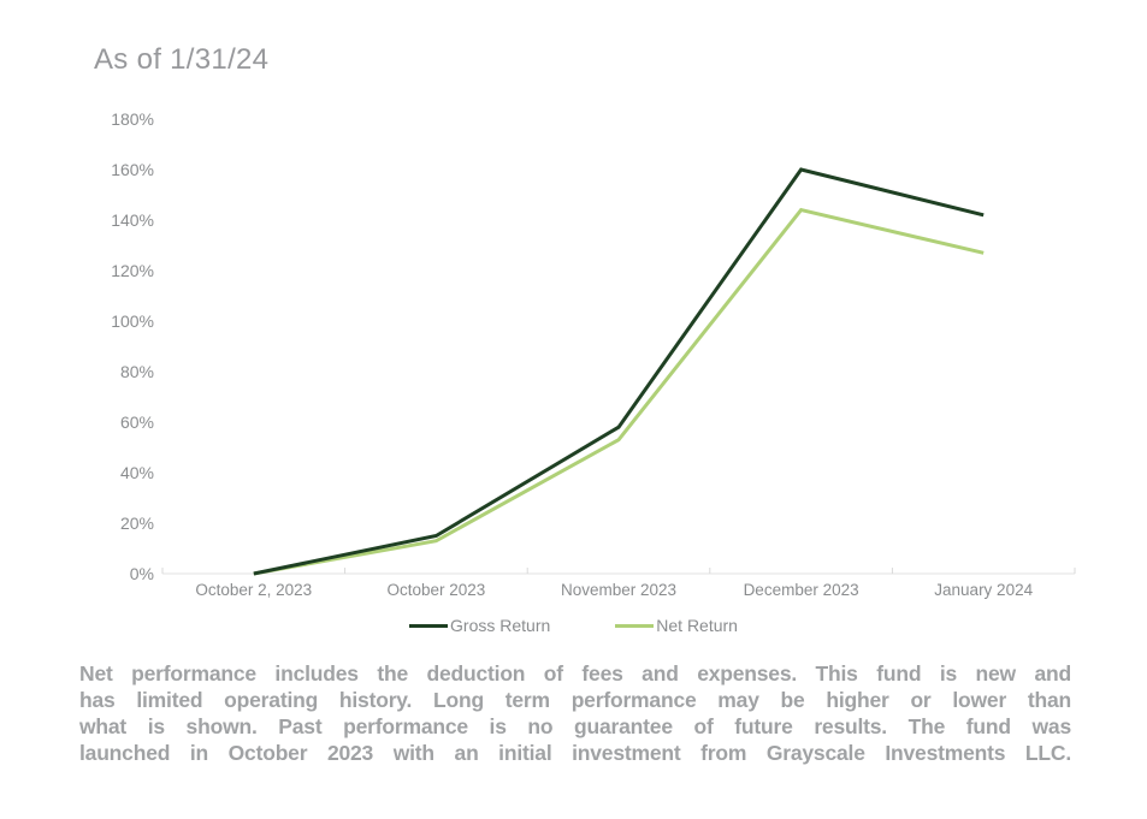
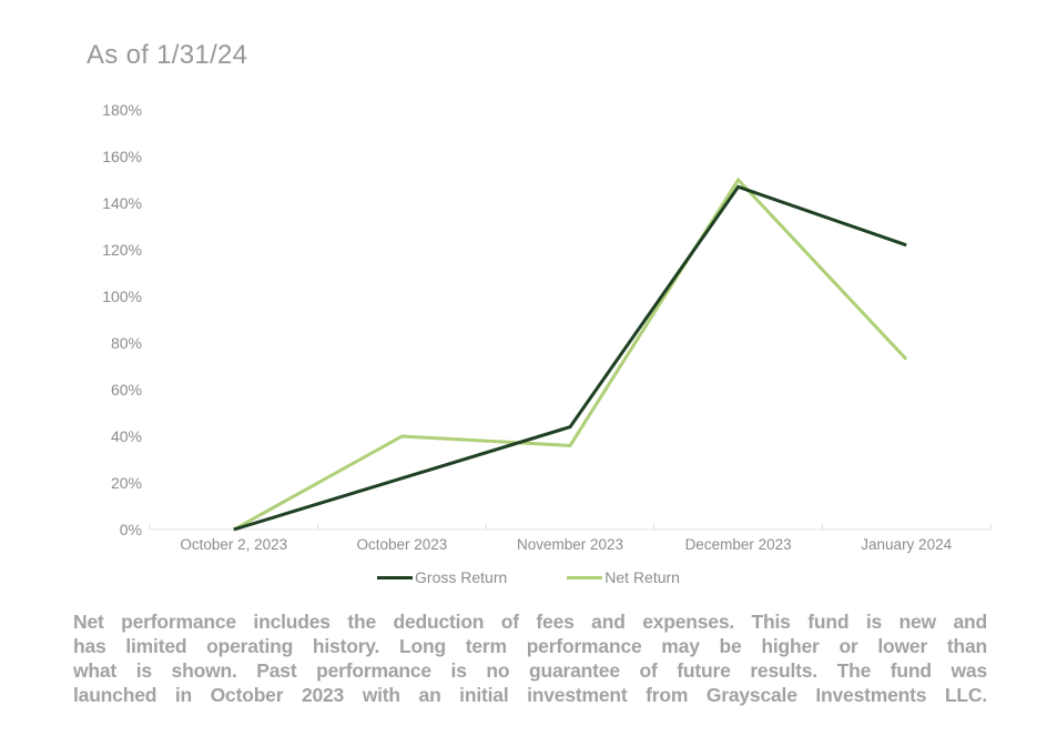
Gross Return/October 2023: 15% -> 22%
Net Return/October 2023: 13% -> 40%
Gross Return/November 2023: 58% -> 44%
Net Return/November 2023: 53% -> 36%
Gross Return/December 2023: 160% -> 147%
Net Return/December 2023: 144% -> 150%
Gross Return/January 2024: 142% -> 122%
Net Return/January 2024: 127% -> 73%
